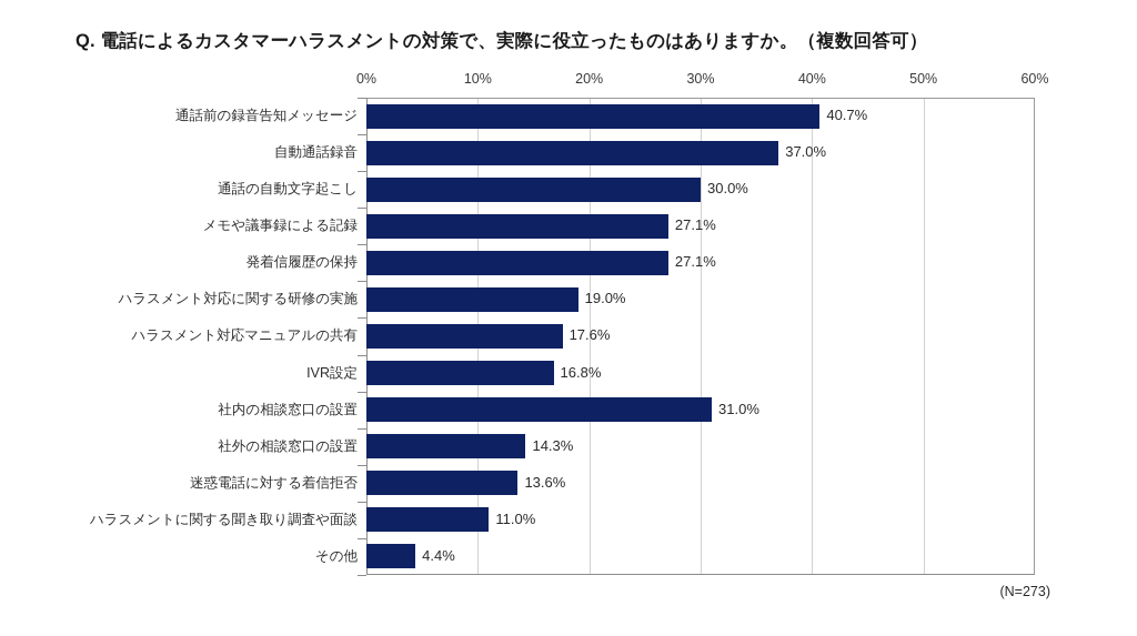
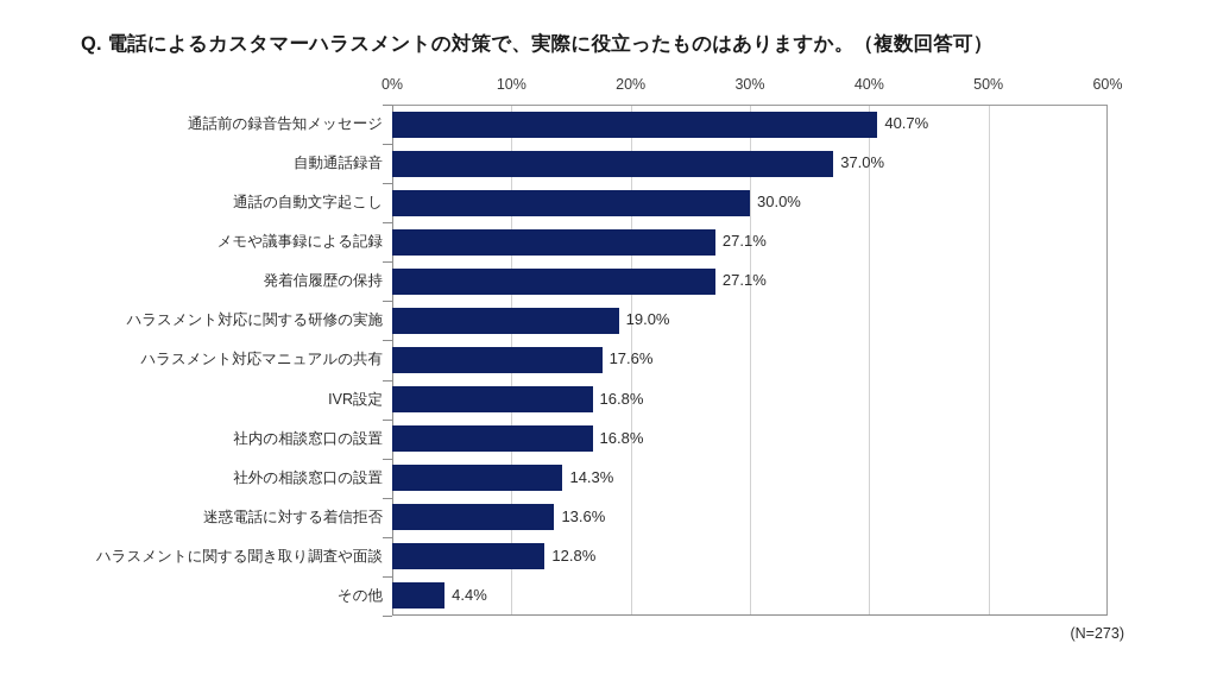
社内の相談窓口の設置: 31.0% -> 16.8%
ハラスメントに関する聞き取り調査や面談: 11.0% -> 12.8%
